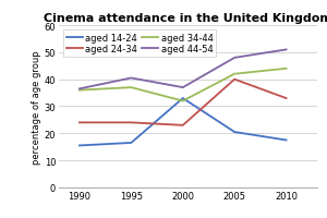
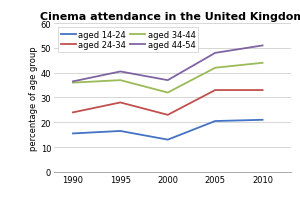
aged 24-34/1995: 24 -> 28
aged 14-24/2000: 33.0 -> 13.0
aged 24-34/2005: 40 -> 33
aged 14-24/2010: 17.5 -> 21.0
